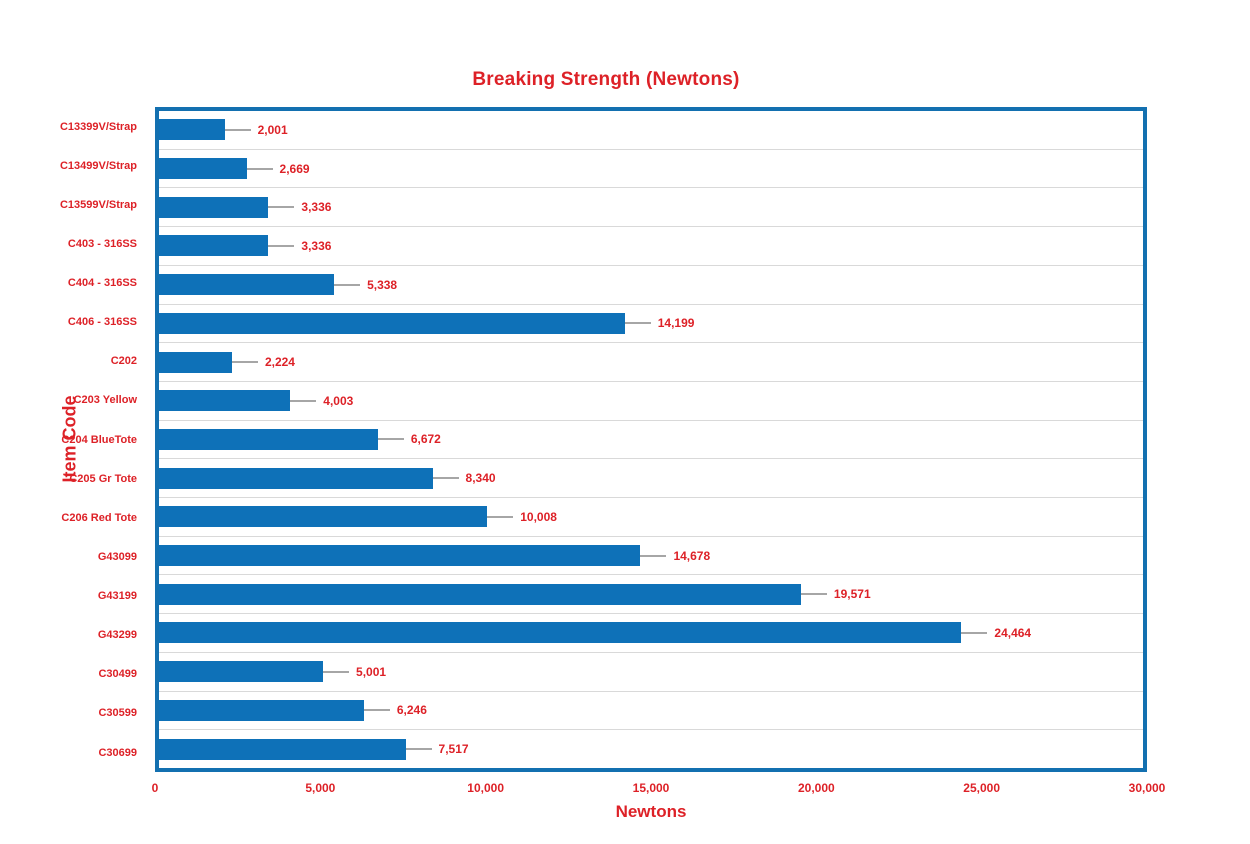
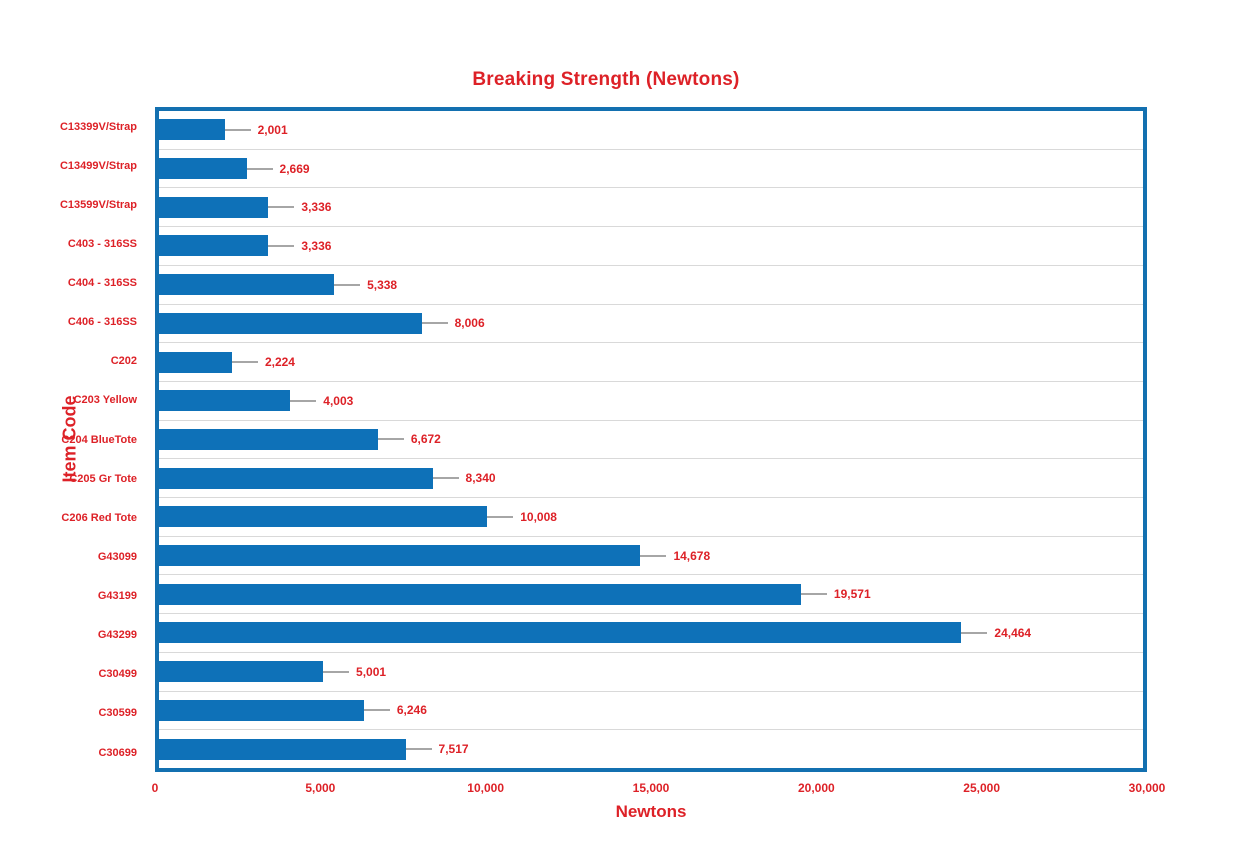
C406 - 316SS: 14,199 -> 8,006
